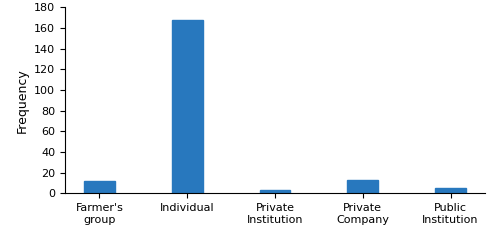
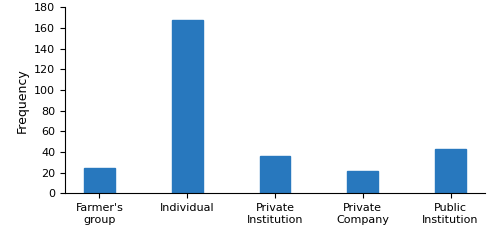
Farmer's group: 12 -> 25
Private Institution: 3 -> 36
Private Company: 13 -> 22
Public Institution: 5 -> 43
